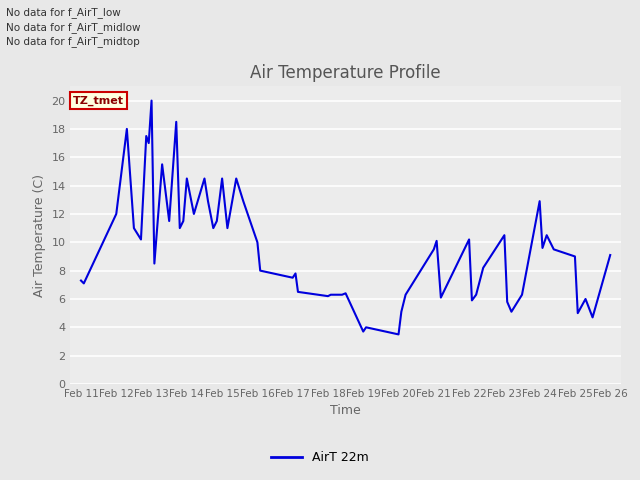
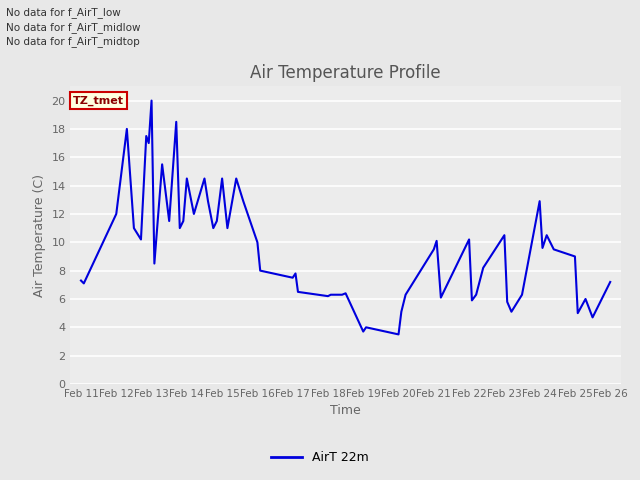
Feb 26: 9.1 -> 7.2
